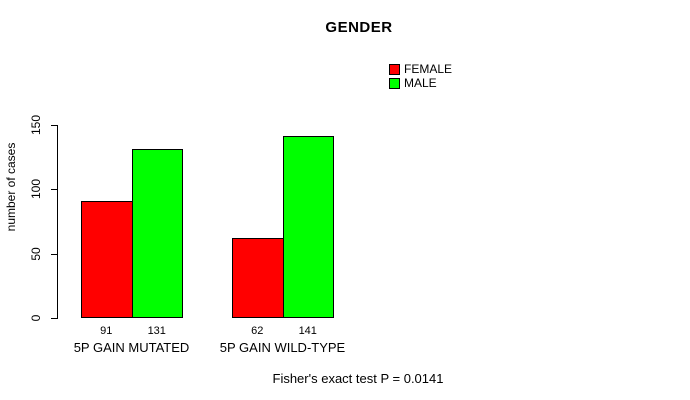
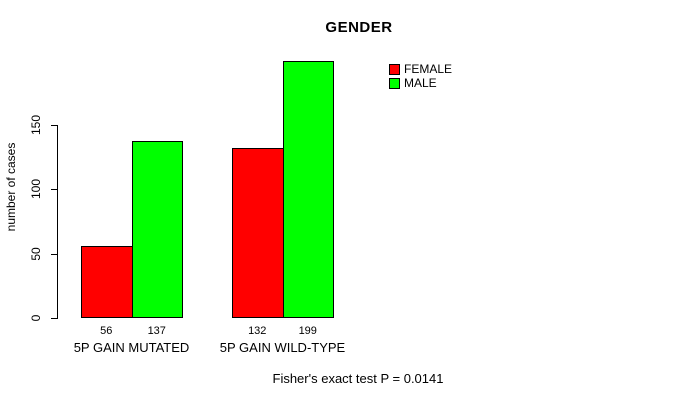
FEMALE/5P GAIN MUTATED: 91 -> 56
MALE/5P GAIN MUTATED: 131 -> 137
FEMALE/5P GAIN WILD-TYPE: 62 -> 132
MALE/5P GAIN WILD-TYPE: 141 -> 199
